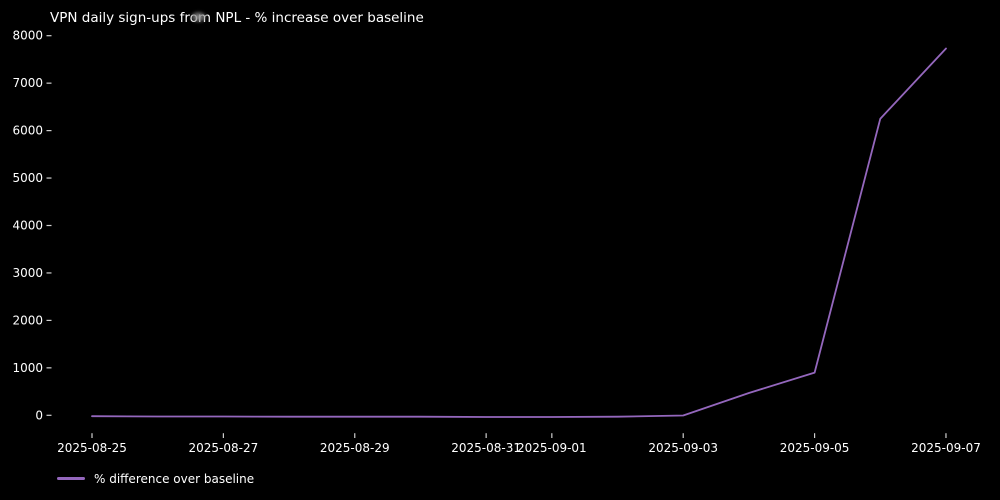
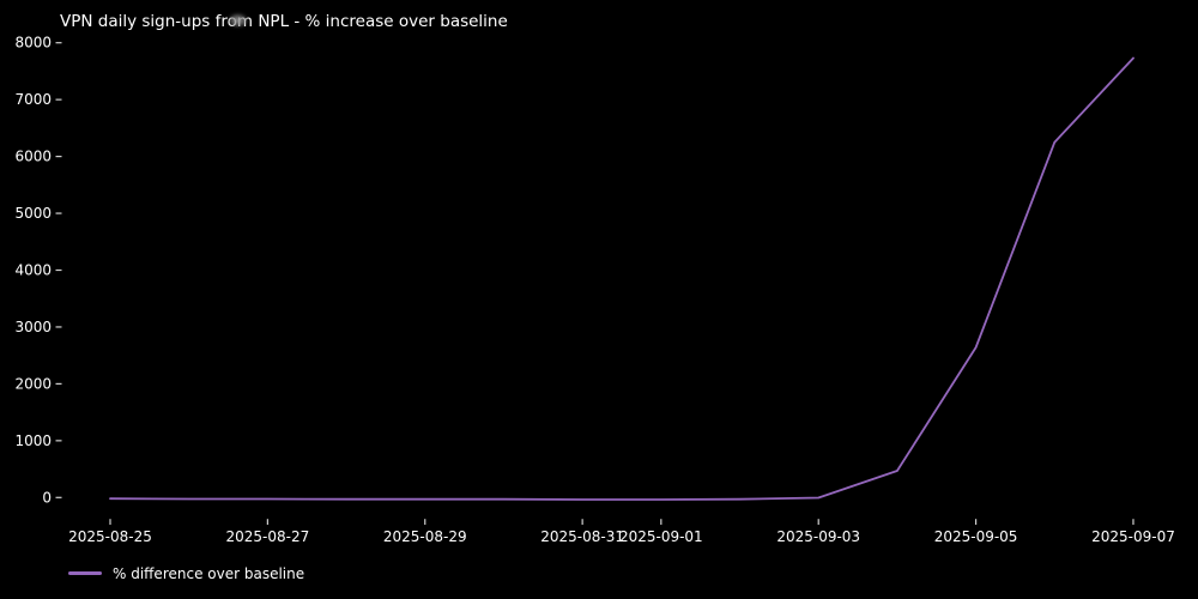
2025-09-05: 900 -> 2600
